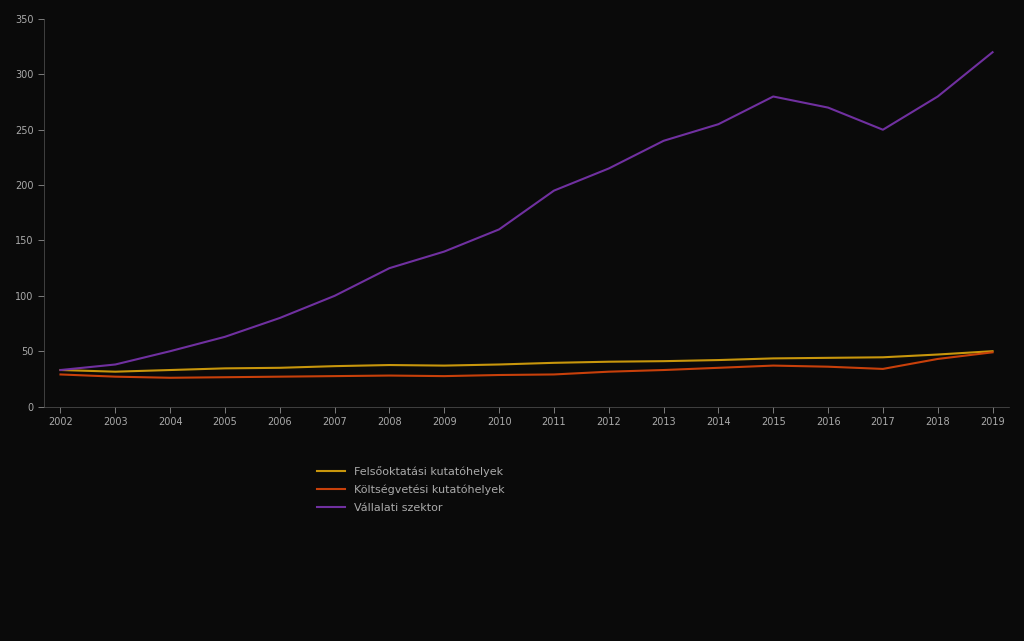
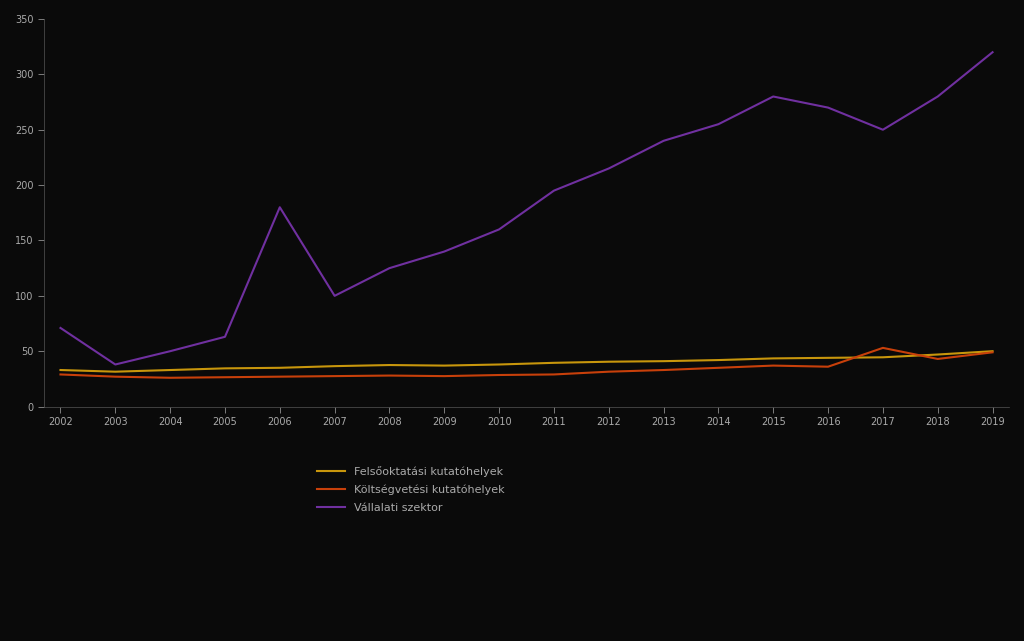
Vállalati szektor/2002: 33 -> 71
Vállalati szektor/2006: 80 -> 180
Költségvetési kutatóhelyek/2017: 34 -> 53
